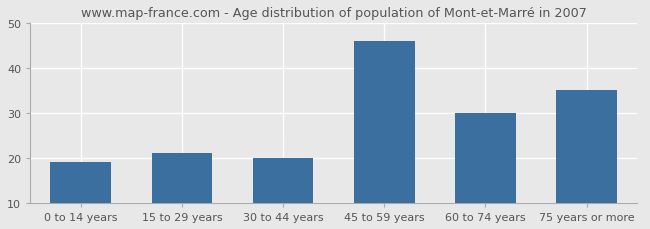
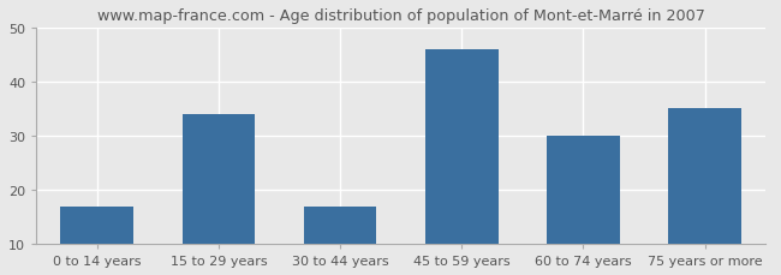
0 to 14 years: 19 -> 17
15 to 29 years: 21 -> 34
30 to 44 years: 20 -> 17
